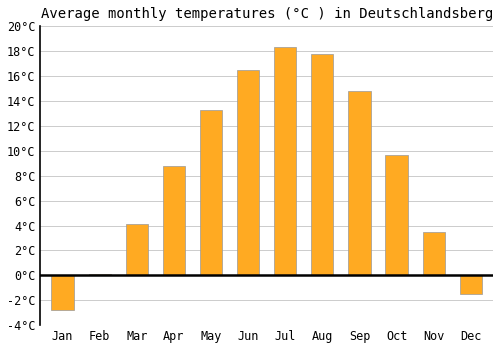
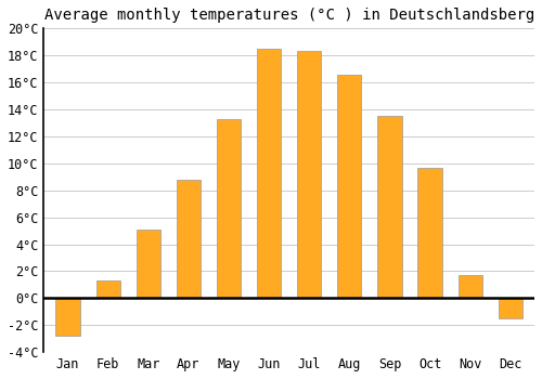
Feb: 0.1°C -> 1.3°C
Mar: 4.1°C -> 5.1°C
Jun: 16.5°C -> 18.5°C
Aug: 17.8°C -> 16.6°C
Sep: 14.8°C -> 13.5°C
Nov: 3.5°C -> 1.7°C
